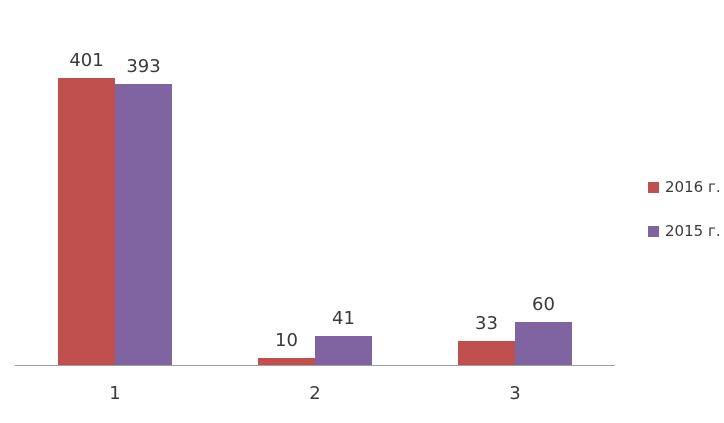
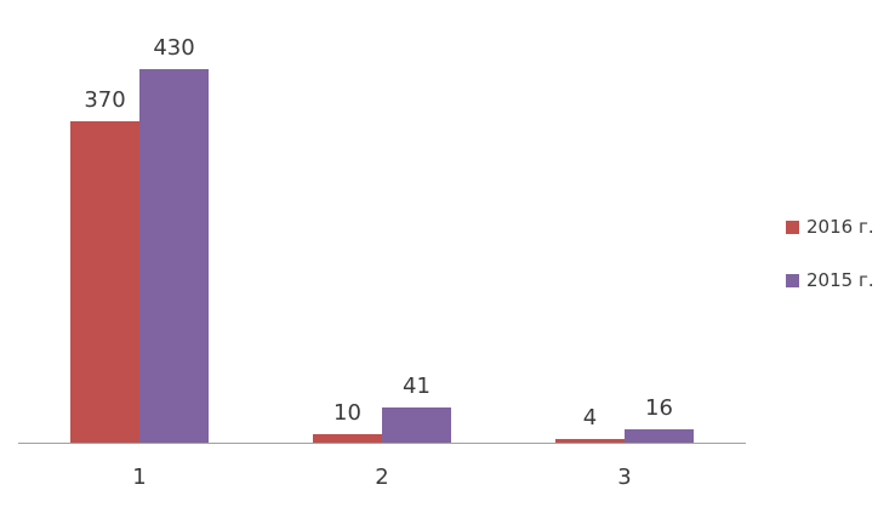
2016 г./1: 401 -> 370
2015 г./1: 393 -> 430
2016 г./3: 33 -> 4
2015 г./3: 60 -> 16
